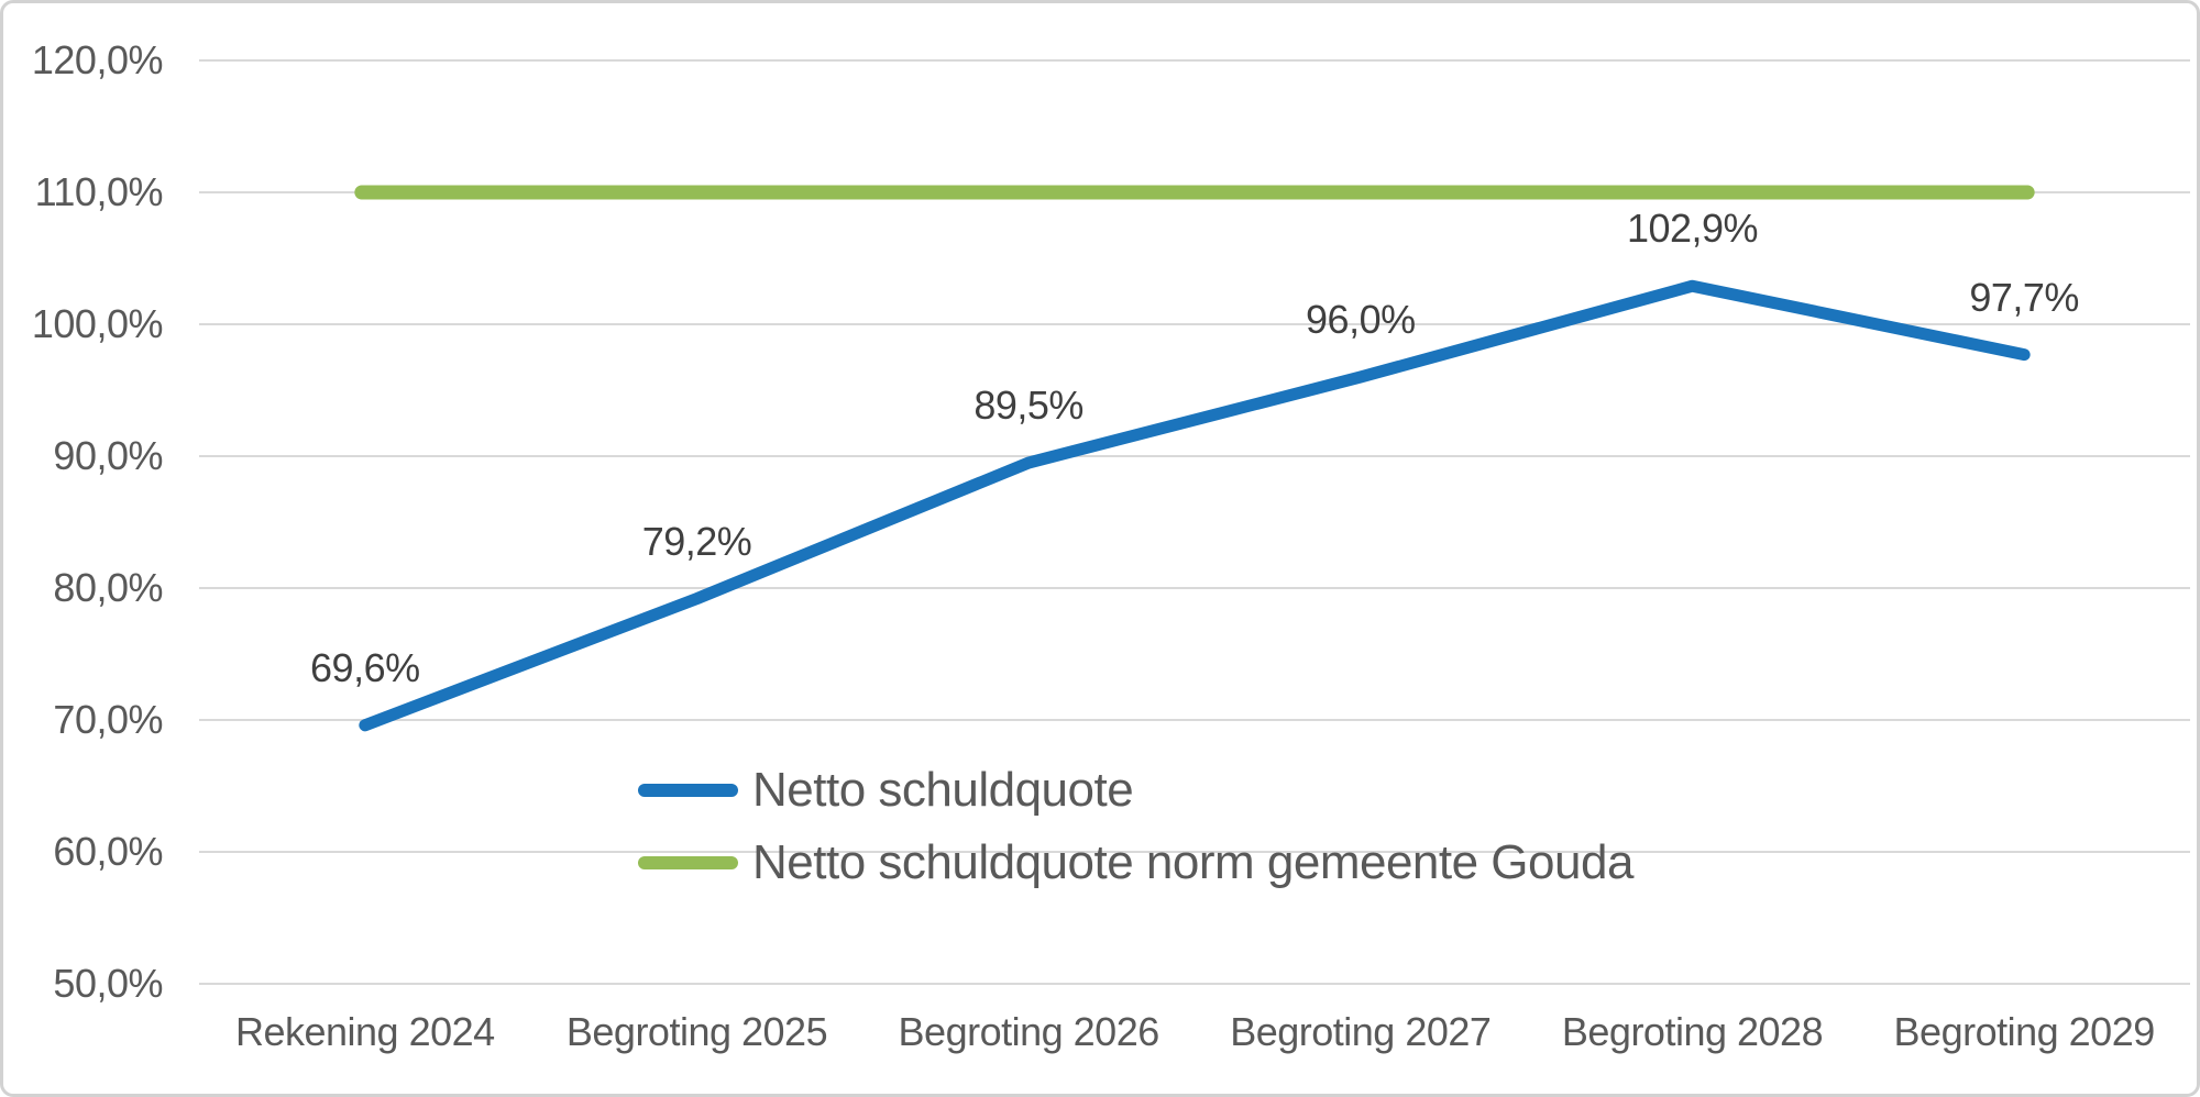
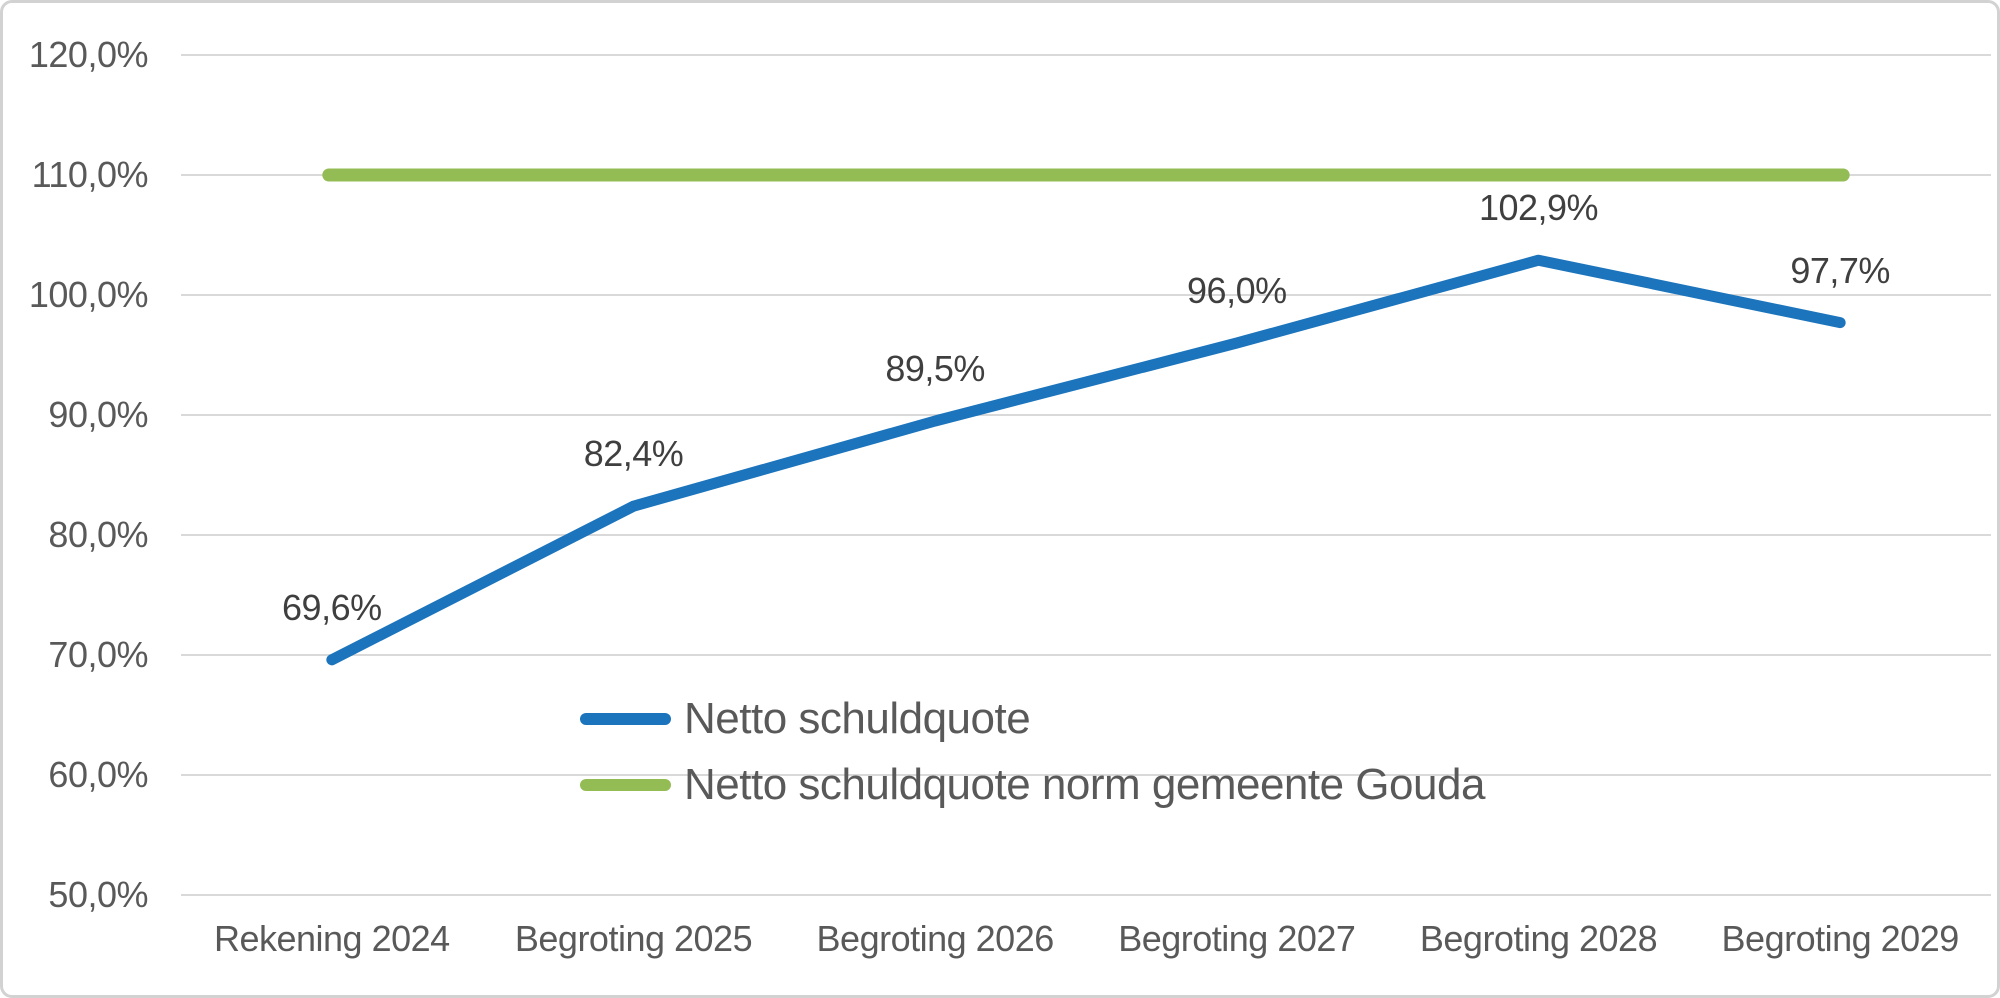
Netto schuldquote/Begroting 2025: 79,2% -> 82,4%
